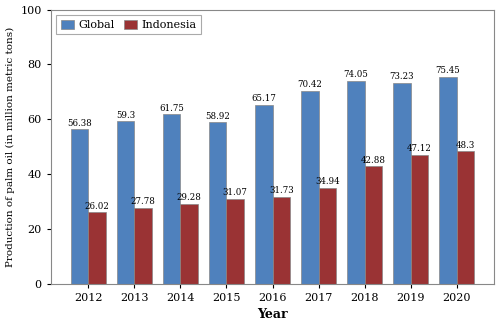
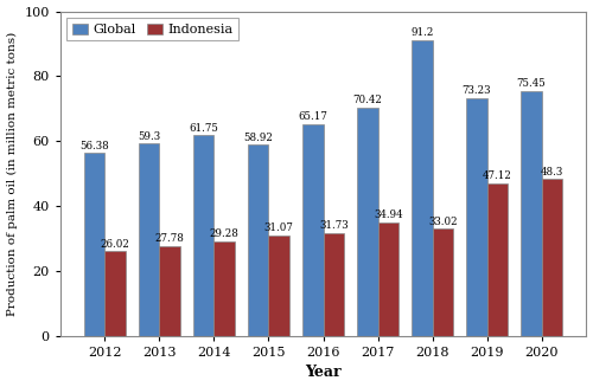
Global/2018: 74.05 -> 91.2
Indonesia/2018: 42.88 -> 33.02
